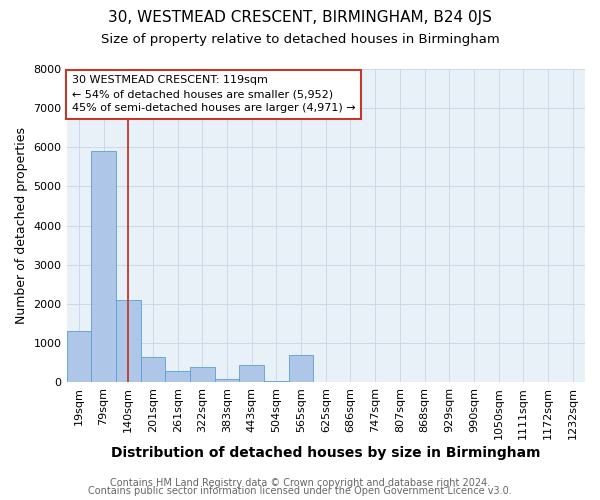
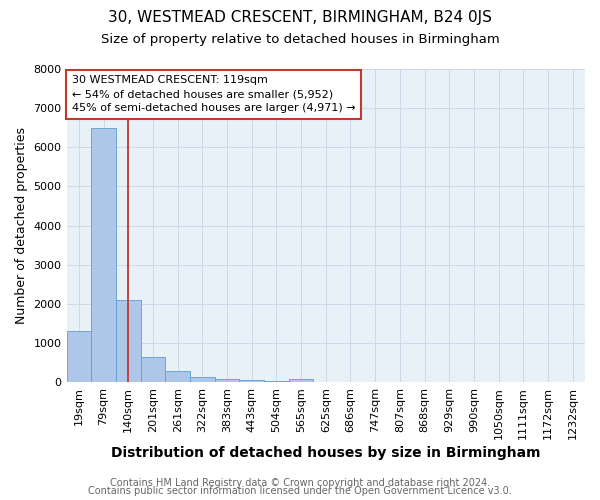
79sqm: 5900 -> 6500
322sqm: 400 -> 130
443sqm: 450 -> 50
565sqm: 700 -> 70
